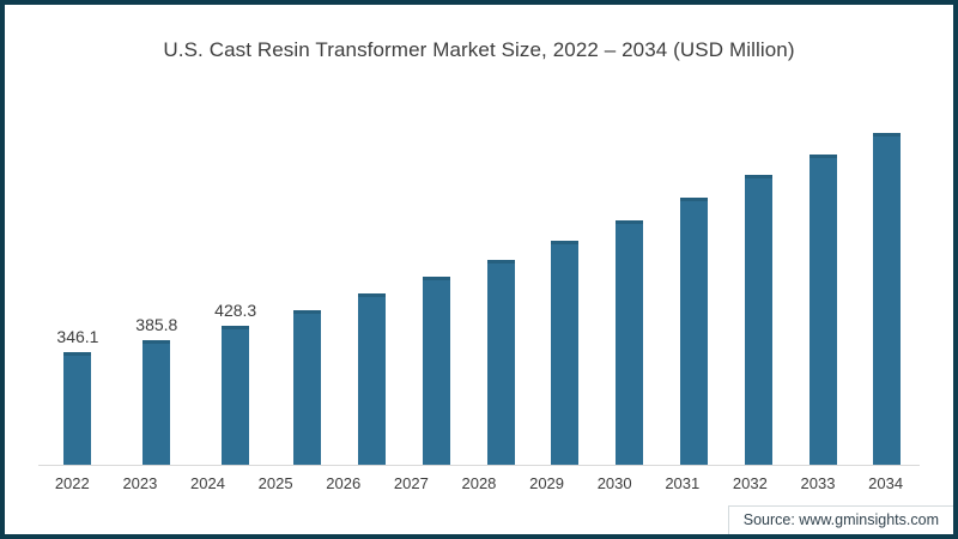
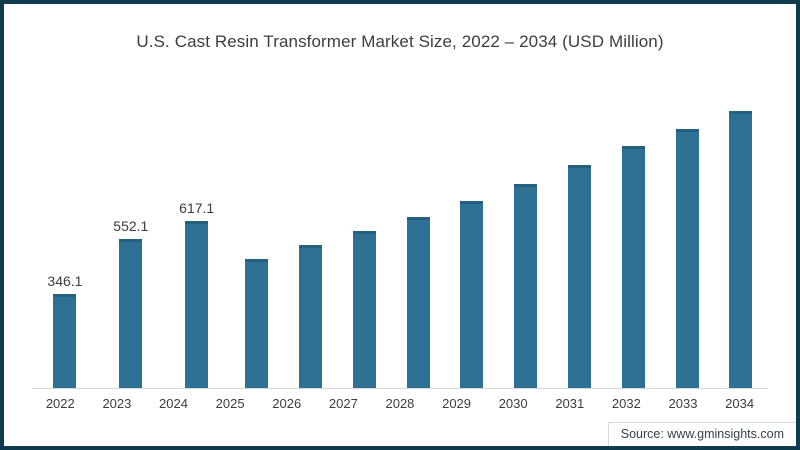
2023: 385.8 -> 552.1
2024: 428.3 -> 617.1
